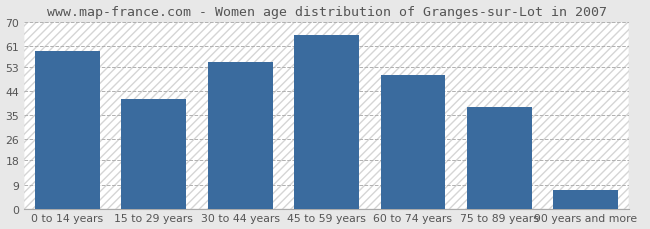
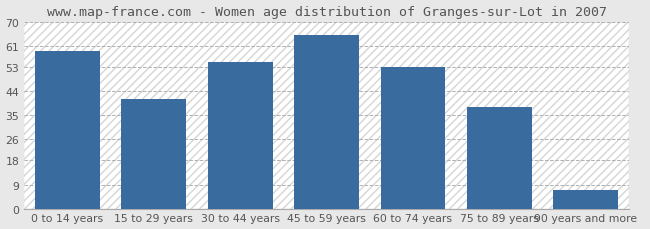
60 to 74 years: 50 -> 53
